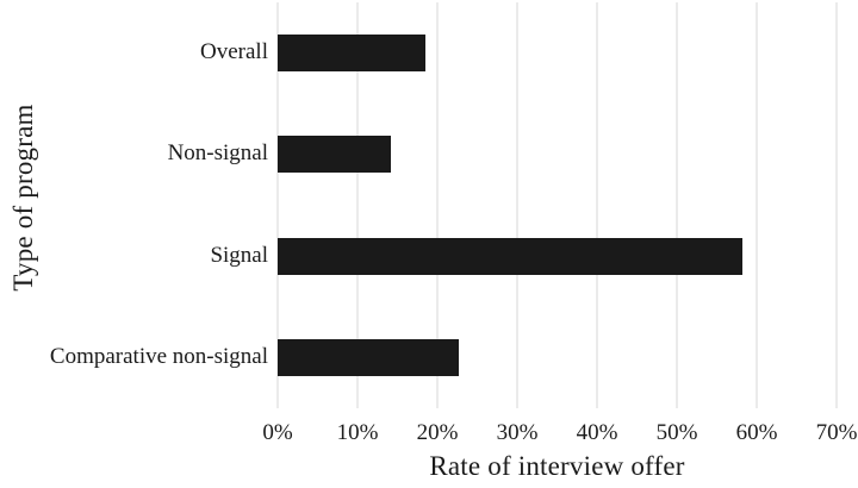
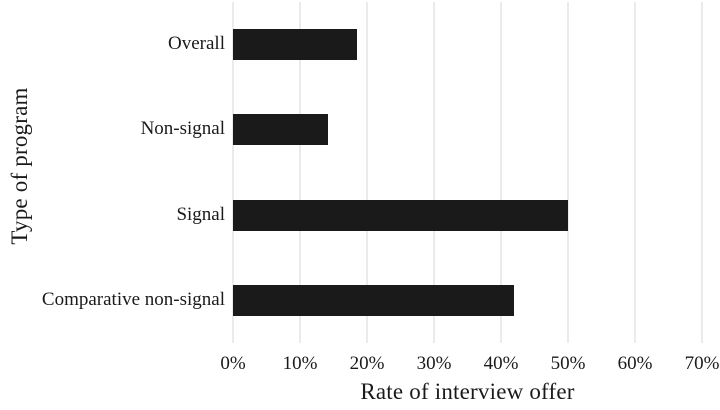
Signal: 58% -> 50%
Comparative non-signal: 23% -> 42%
